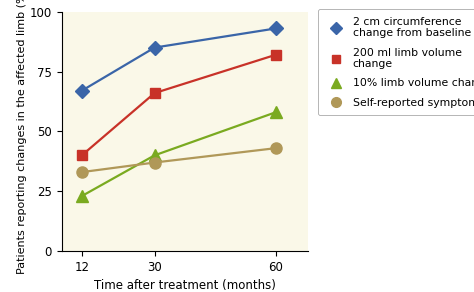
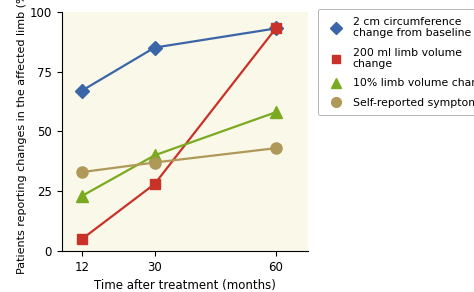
200 ml limb volume change/12: 40 -> 5
200 ml limb volume change/30: 66 -> 28
200 ml limb volume change/60: 82 -> 93
